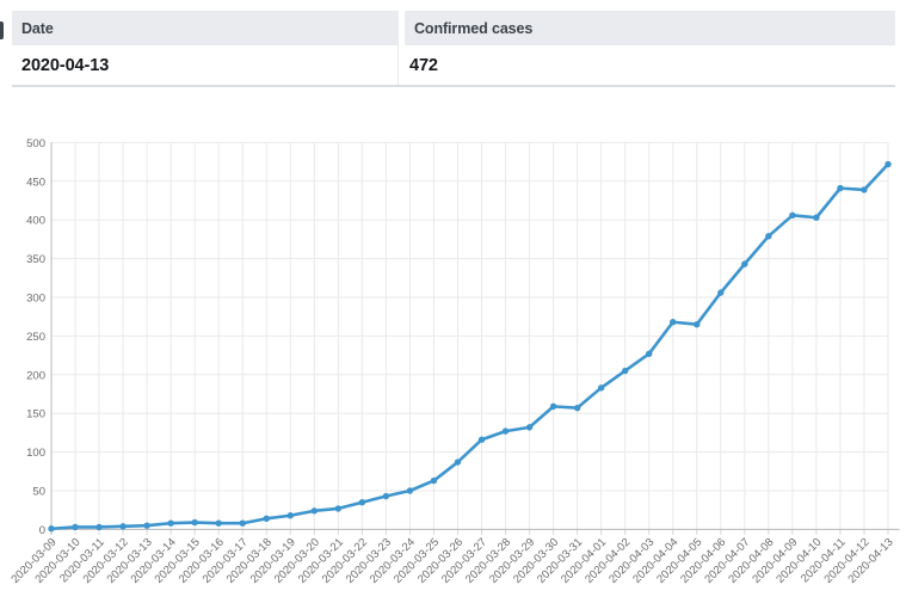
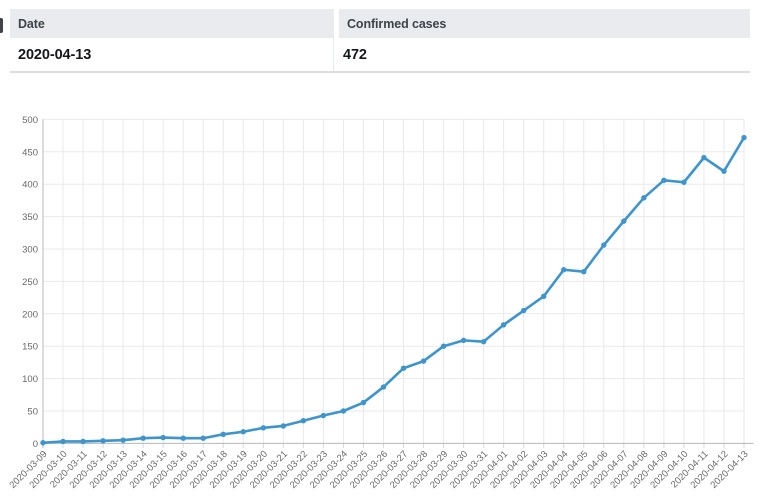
2020-03-29: 130 -> 150
2020-04-12: 440 -> 420
